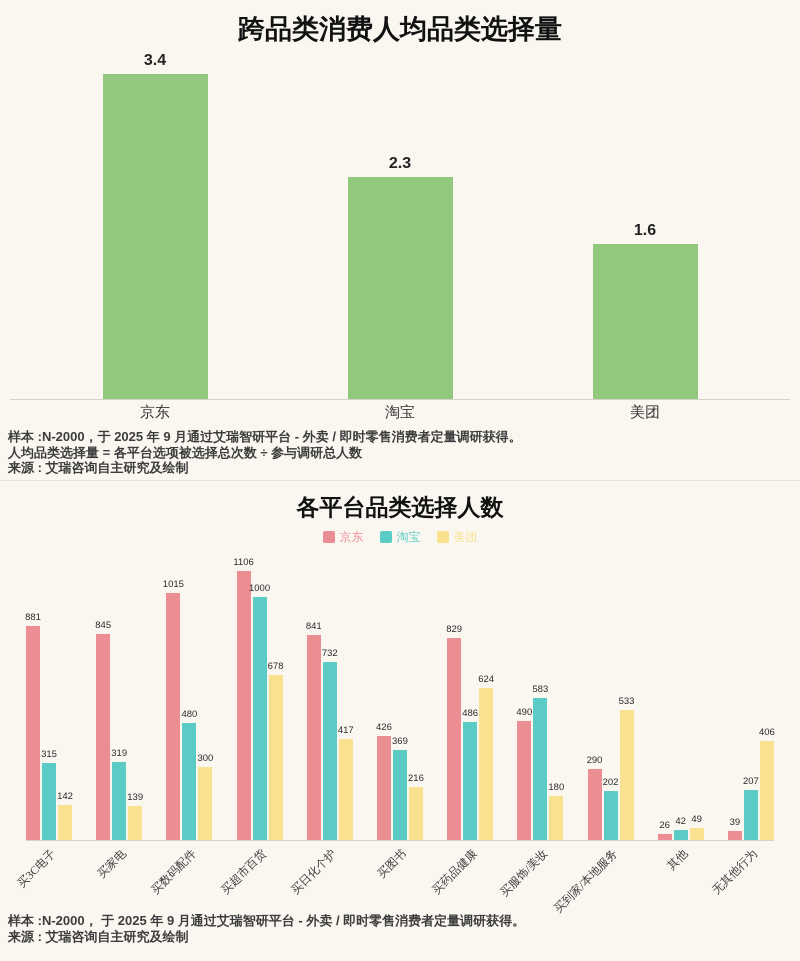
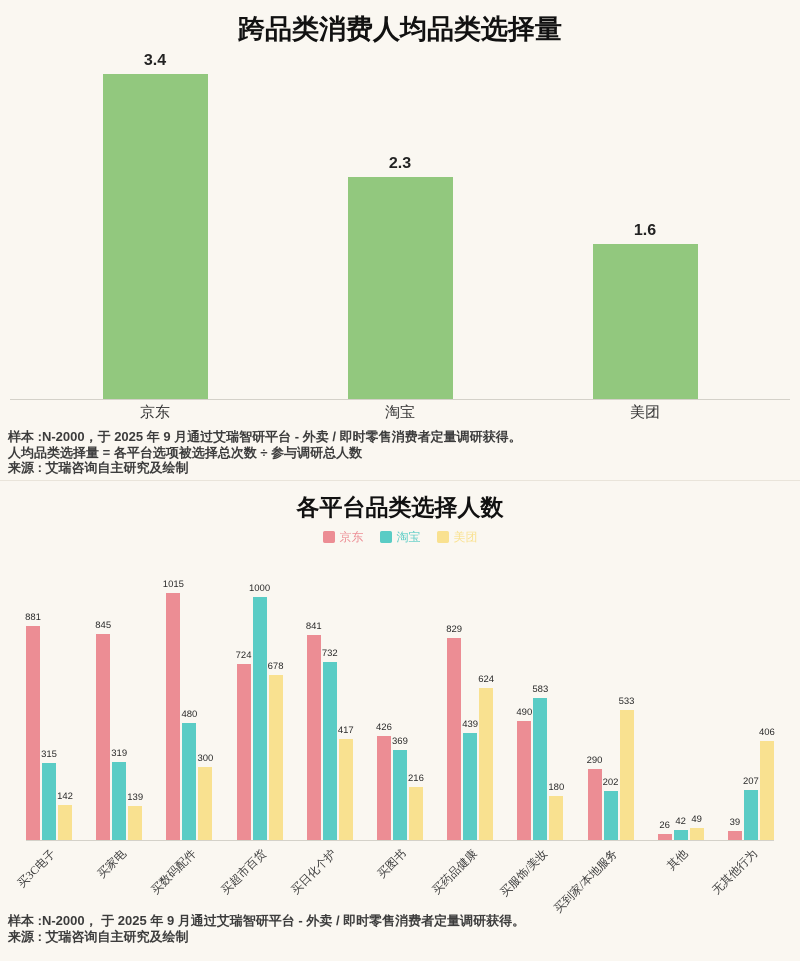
各平台品类选择人数/京东/买超市百货: 1106 -> 724
各平台品类选择人数/淘宝/买药品健康: 486 -> 439
